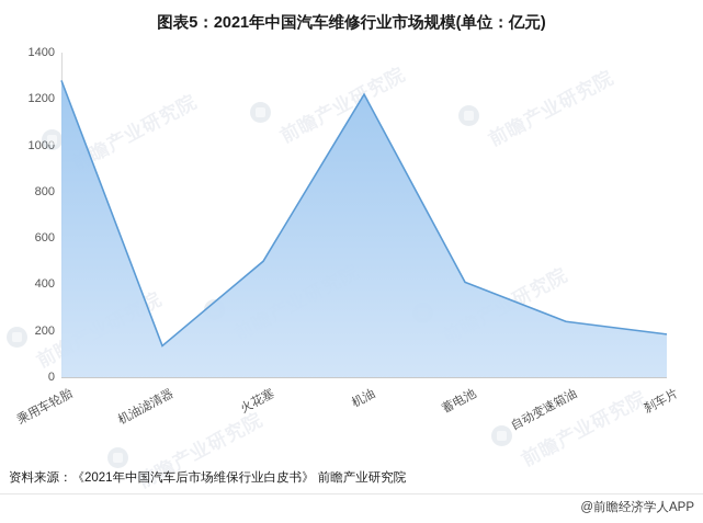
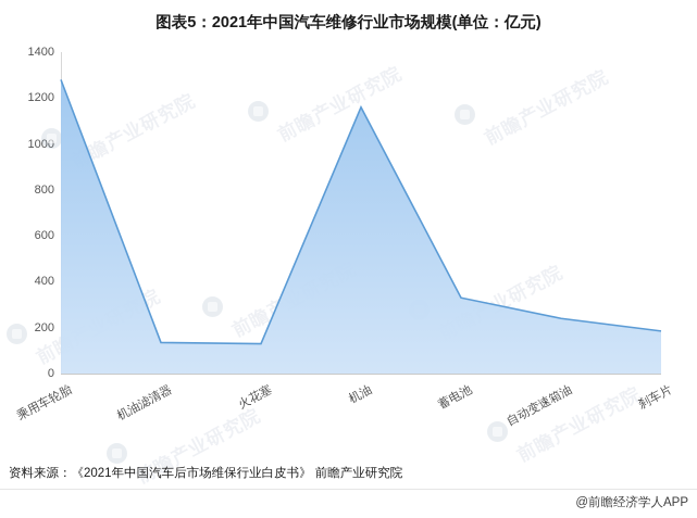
火花塞: 500 -> 130
机油: 1220 -> 1160
蓄电池: 410 -> 330
